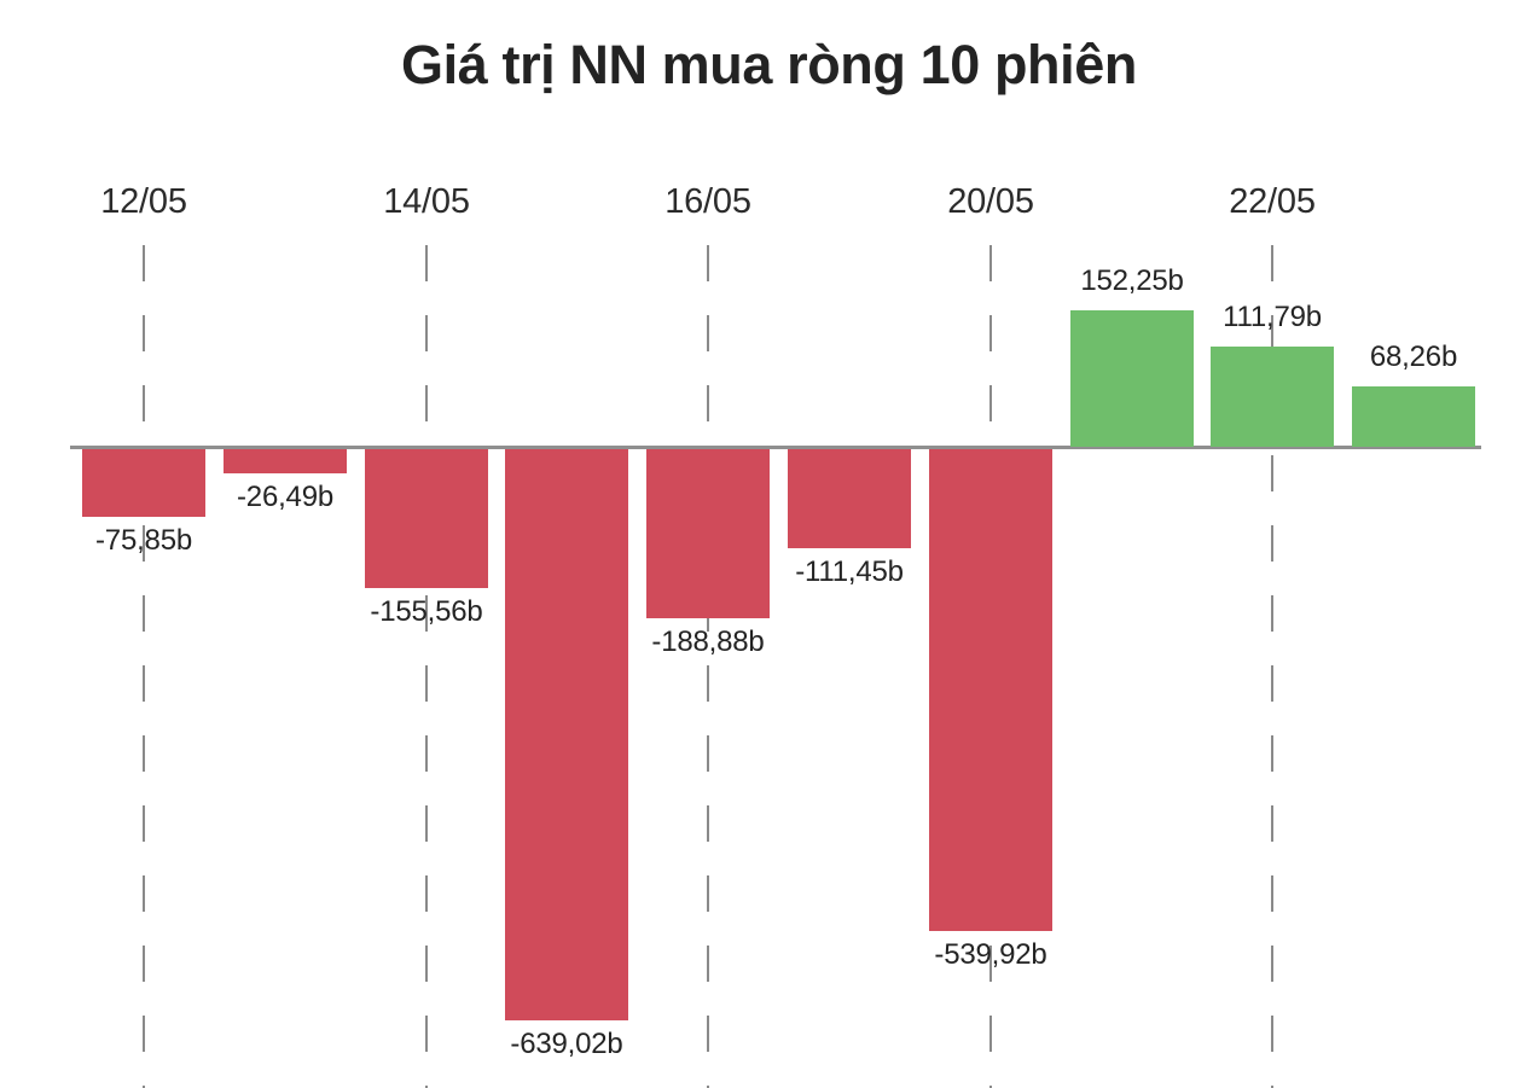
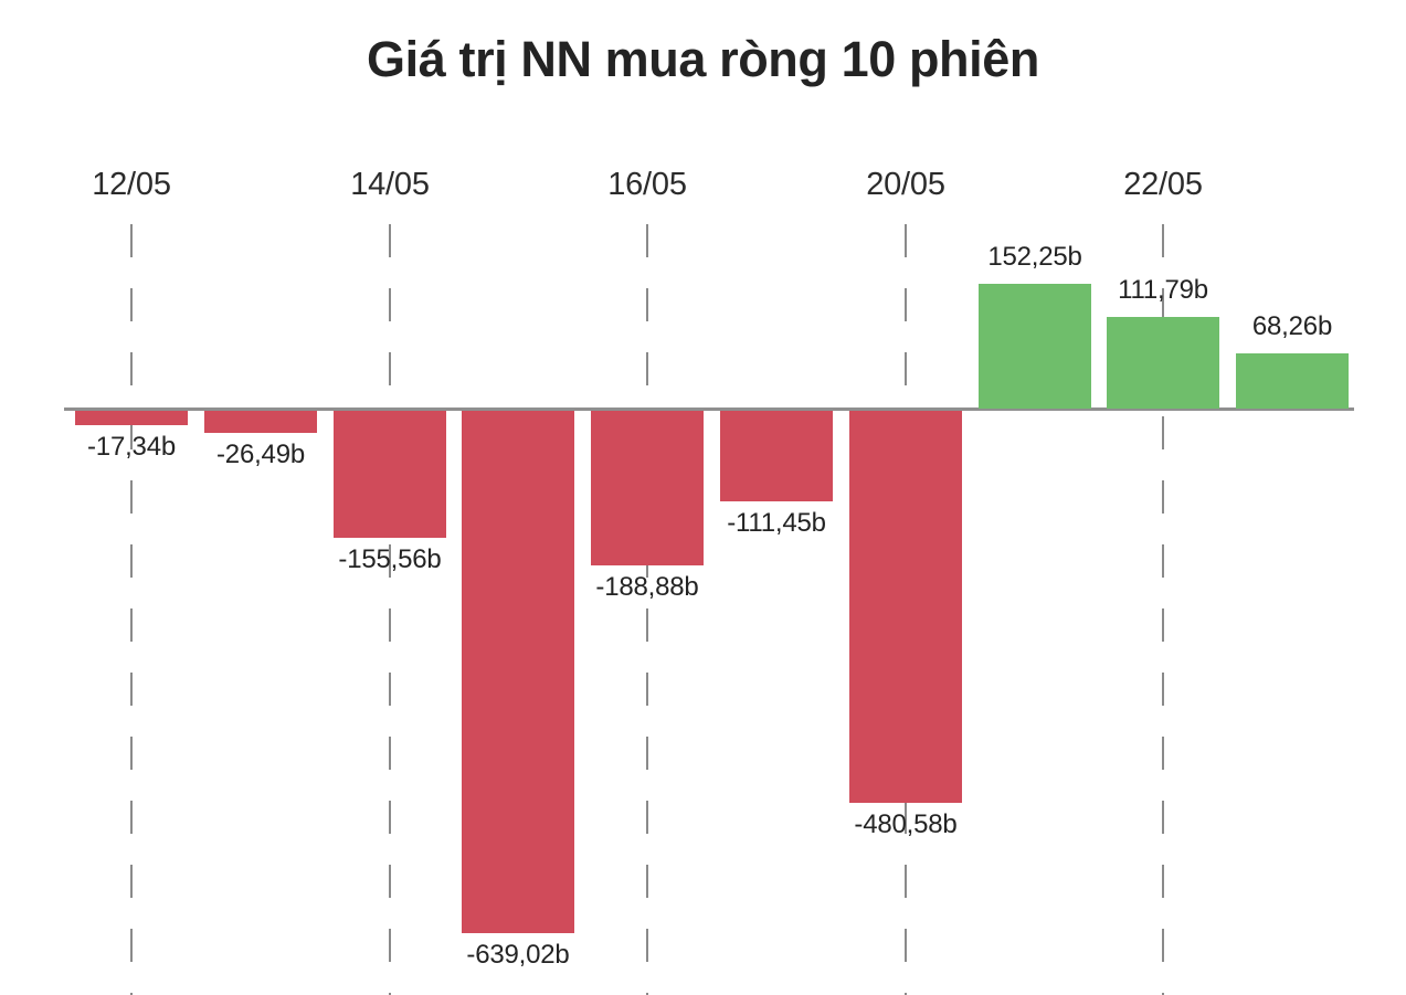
12/05: -75,85b -> -17,34b
20/05: -539,92b -> -480,58b
